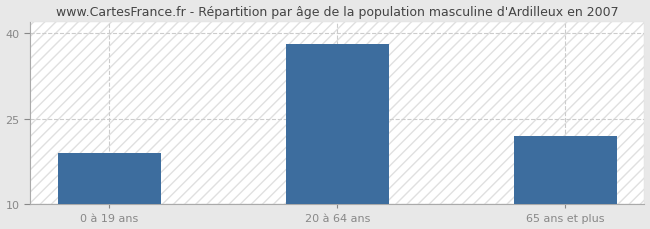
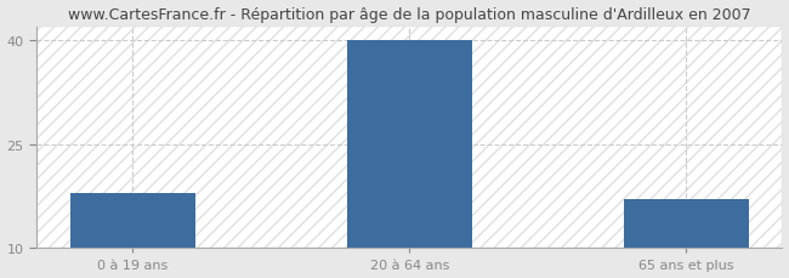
0 à 19 ans: 19 -> 18
20 à 64 ans: 38 -> 40
65 ans et plus: 22 -> 17
